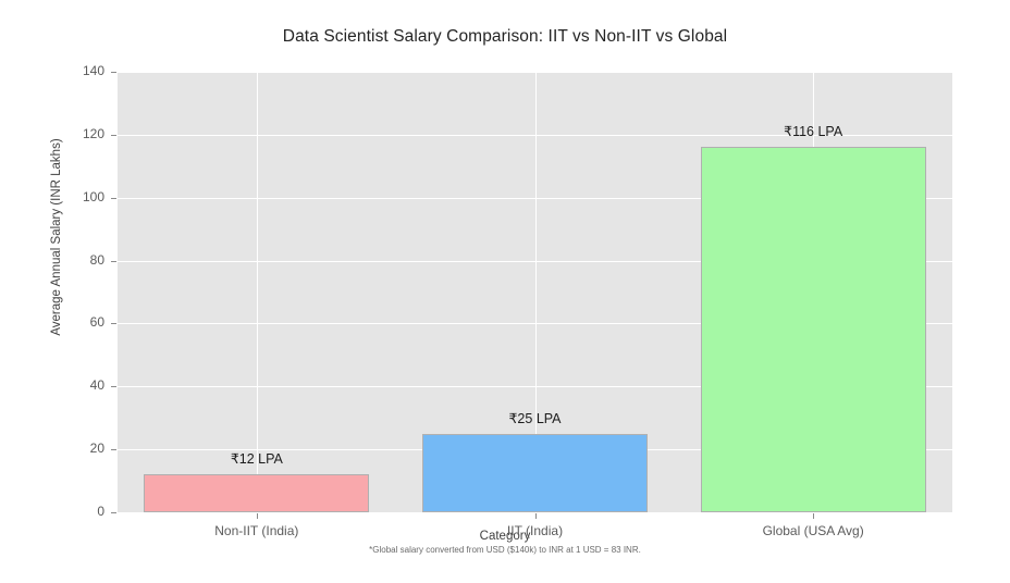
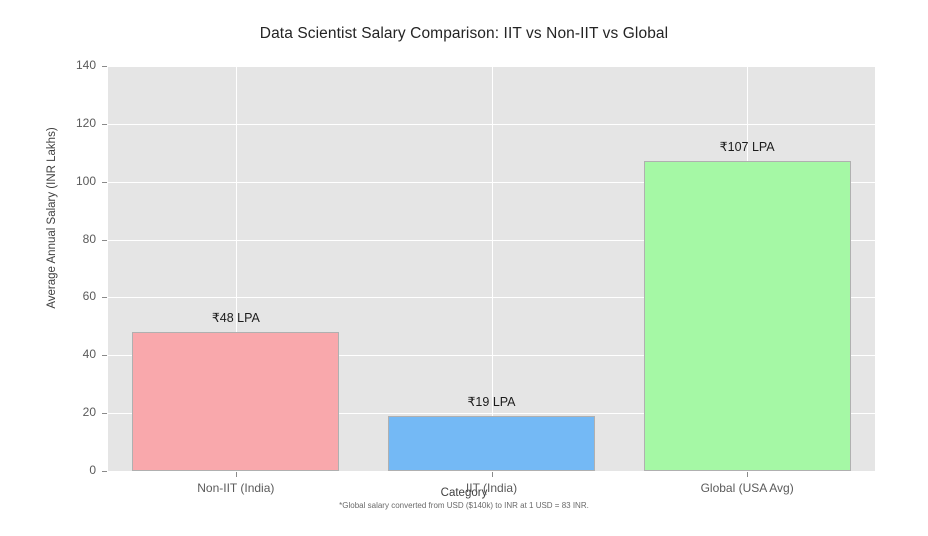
Non-IIT (India): 12 -> 48
IIT (India): 25 -> 19
Global (USA Avg): 116 -> 107
